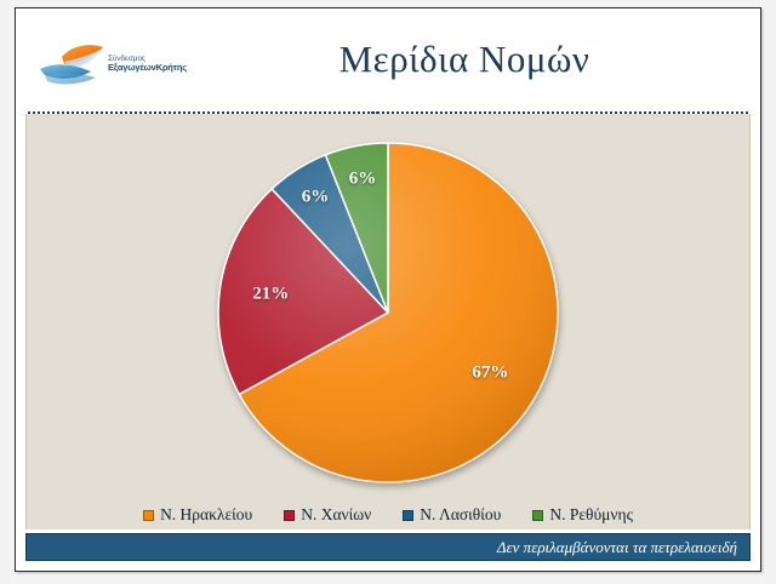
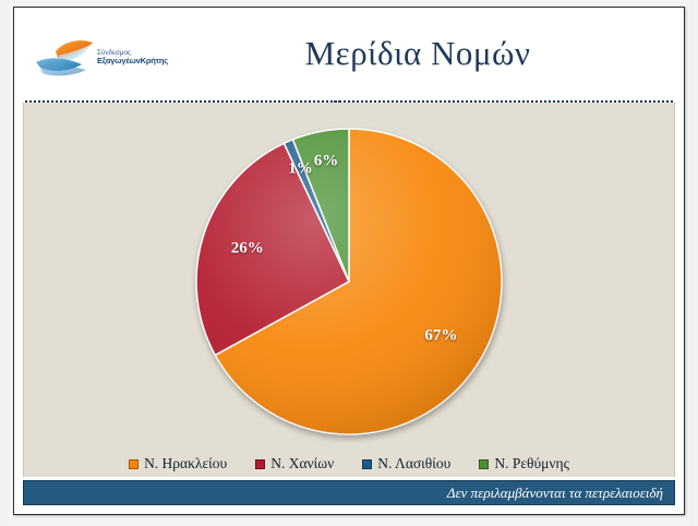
Ν. Χανίων: 21% -> 26%
Ν. Λασιθίου: 6% -> 1%
